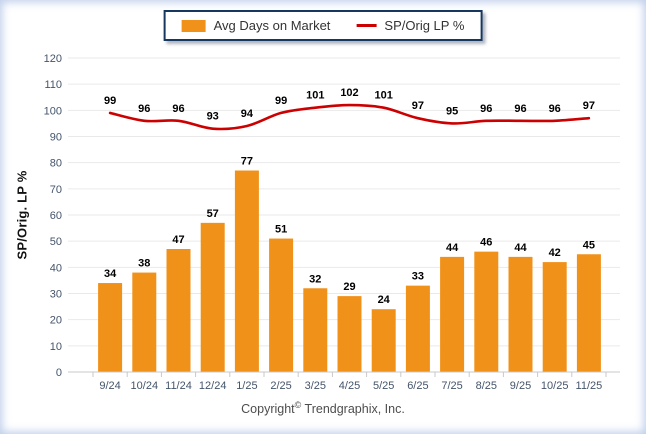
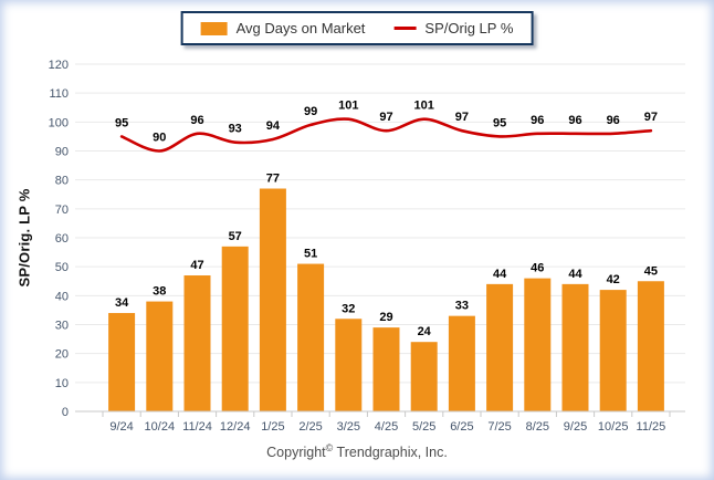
SP/Orig LP %/9/24: 99 -> 95
SP/Orig LP %/10/24: 96 -> 90
SP/Orig LP %/4/25: 102 -> 97
